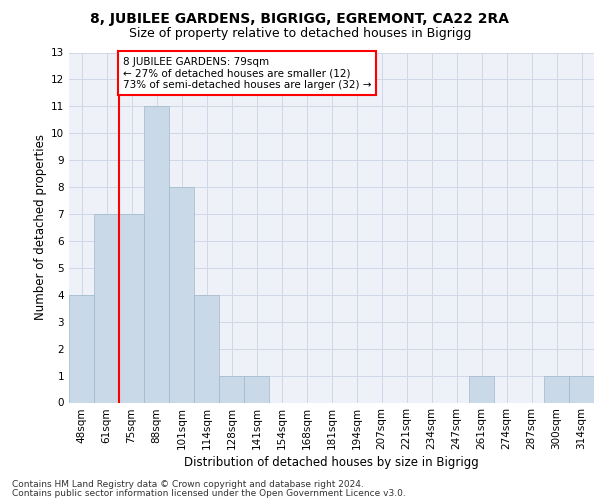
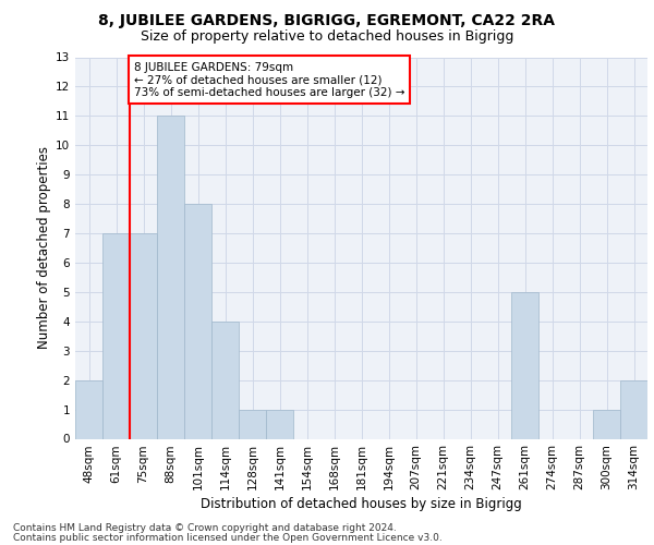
48sqm: 4 -> 2
261sqm: 1 -> 5
314sqm: 1 -> 2
